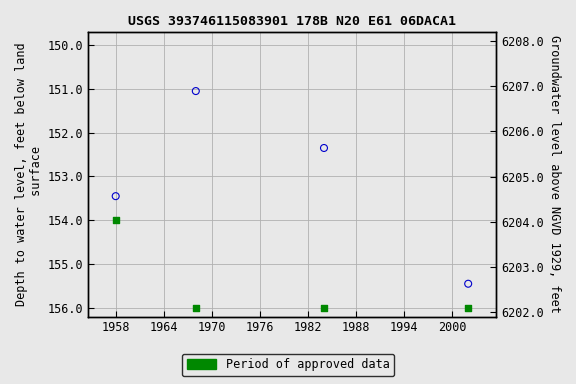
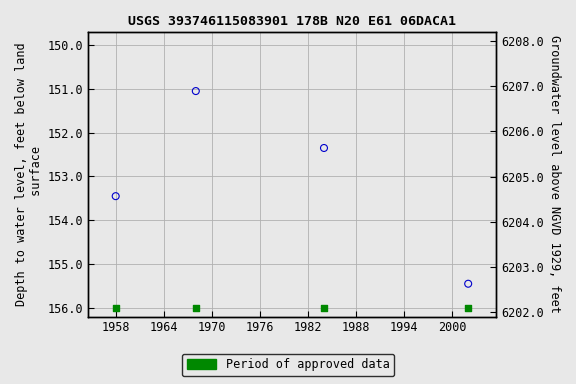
Period of approved data/1958: 154 -> 156
